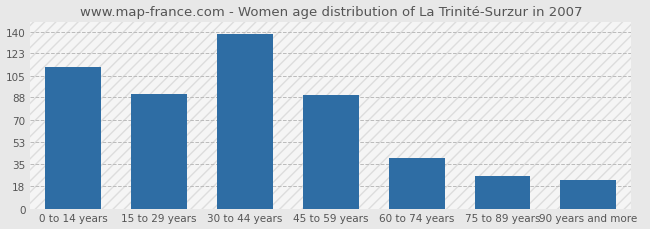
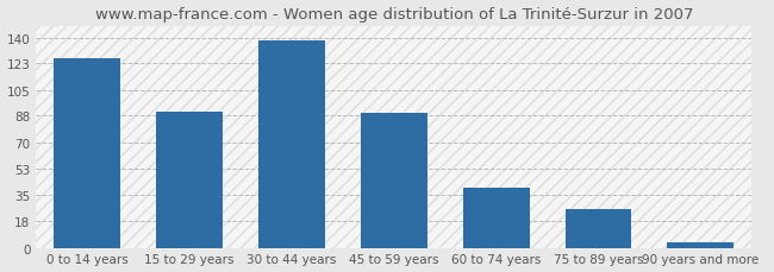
0 to 14 years: 112 -> 126
90 years and more: 23 -> 4
